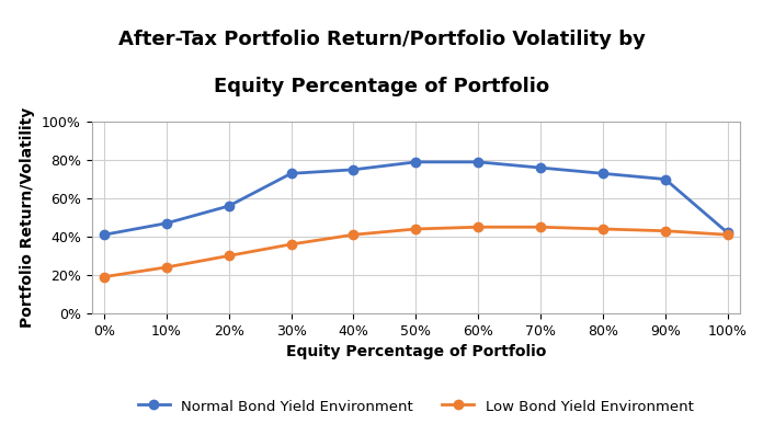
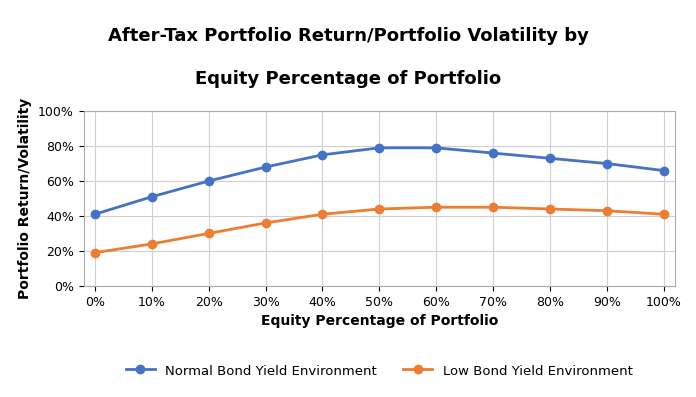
Normal Bond Yield Environment/10%: 47% -> 51%
Normal Bond Yield Environment/20%: 56% -> 60%
Normal Bond Yield Environment/30%: 73% -> 68%
Normal Bond Yield Environment/100%: 42% -> 66%
